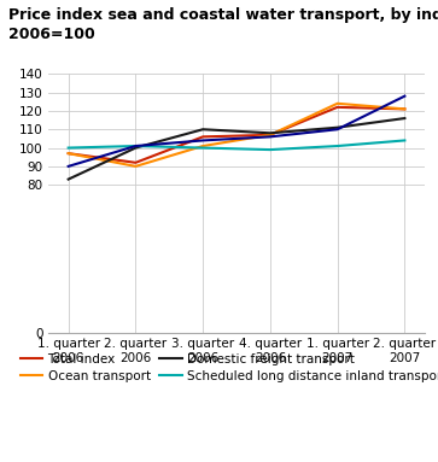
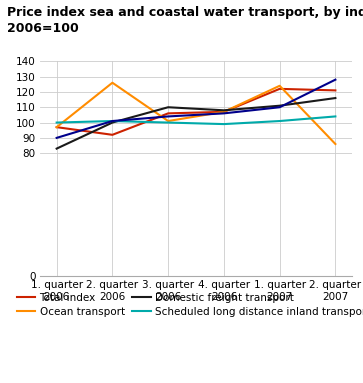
Ocean transport/2. quarter 2006: 90 -> 126
Ocean transport/2. quarter 2007: 121 -> 86
